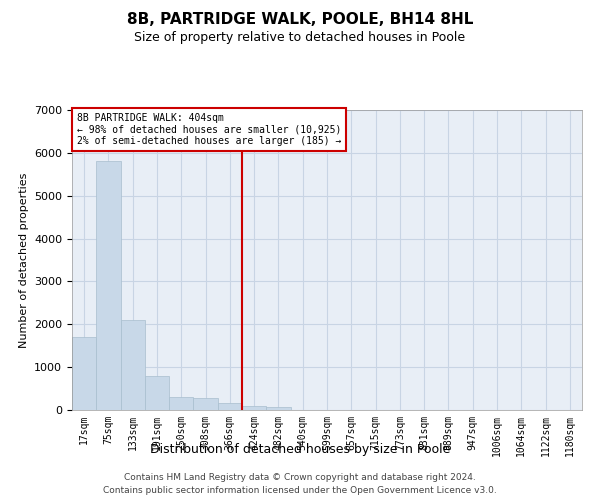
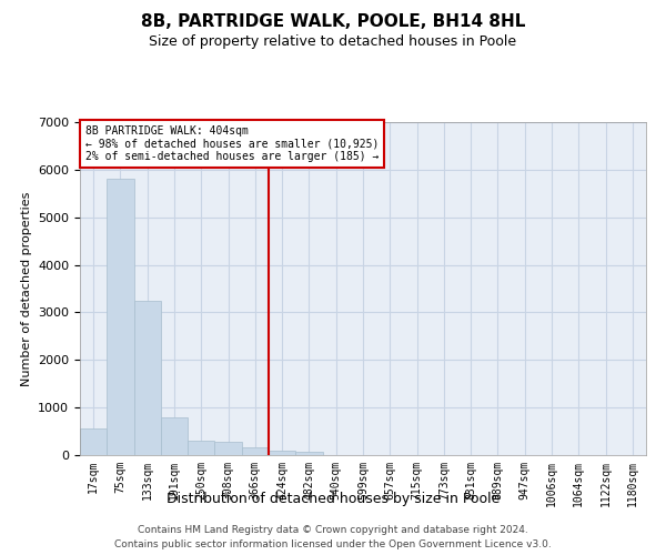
17sqm: 1700 -> 550
133sqm: 2100 -> 3250
